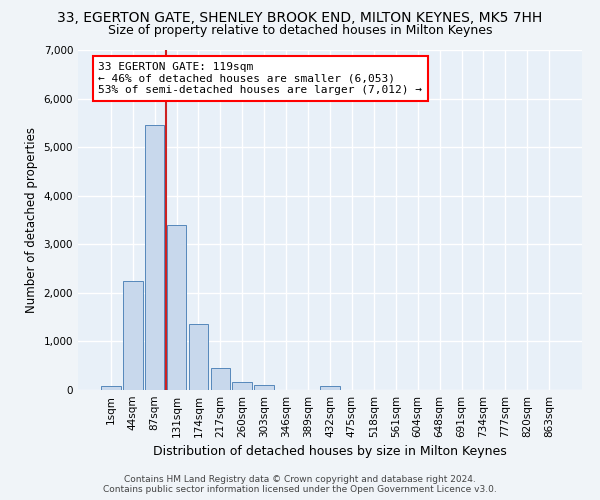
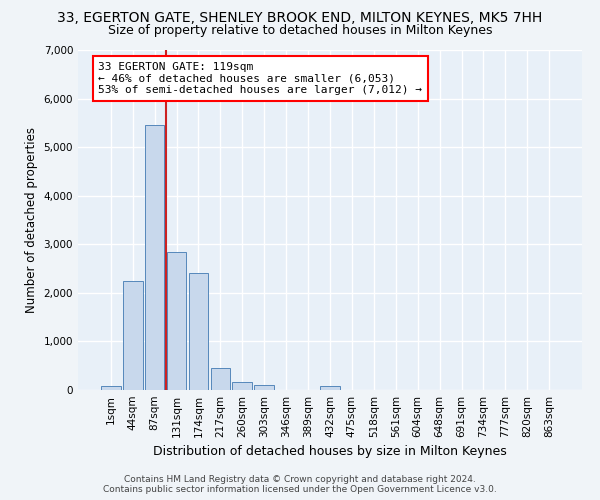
131sqm: 3,400 -> 2,850
174sqm: 1,350 -> 2,400
